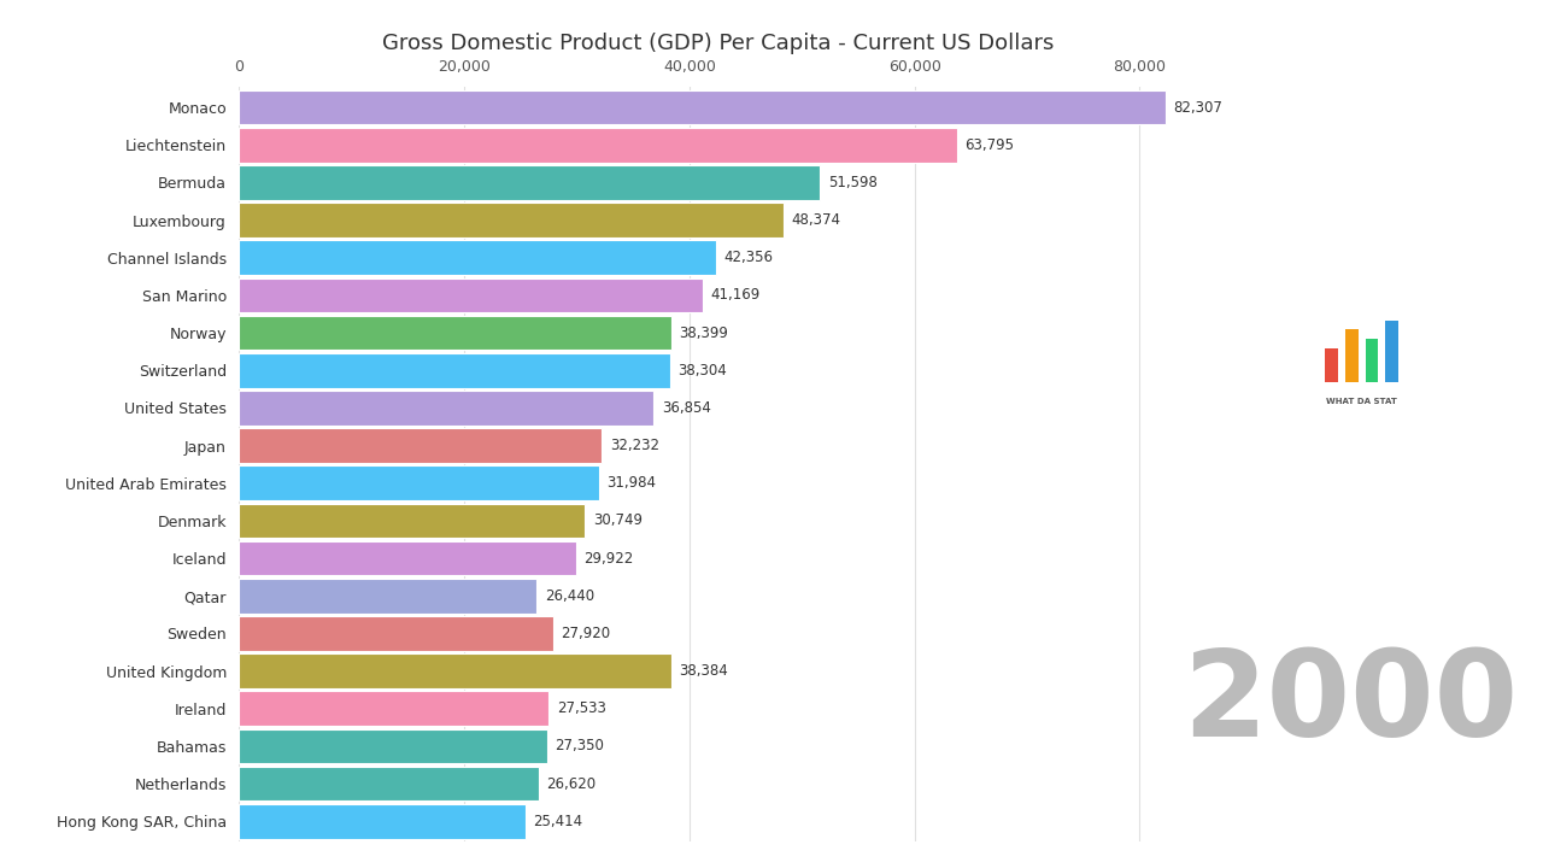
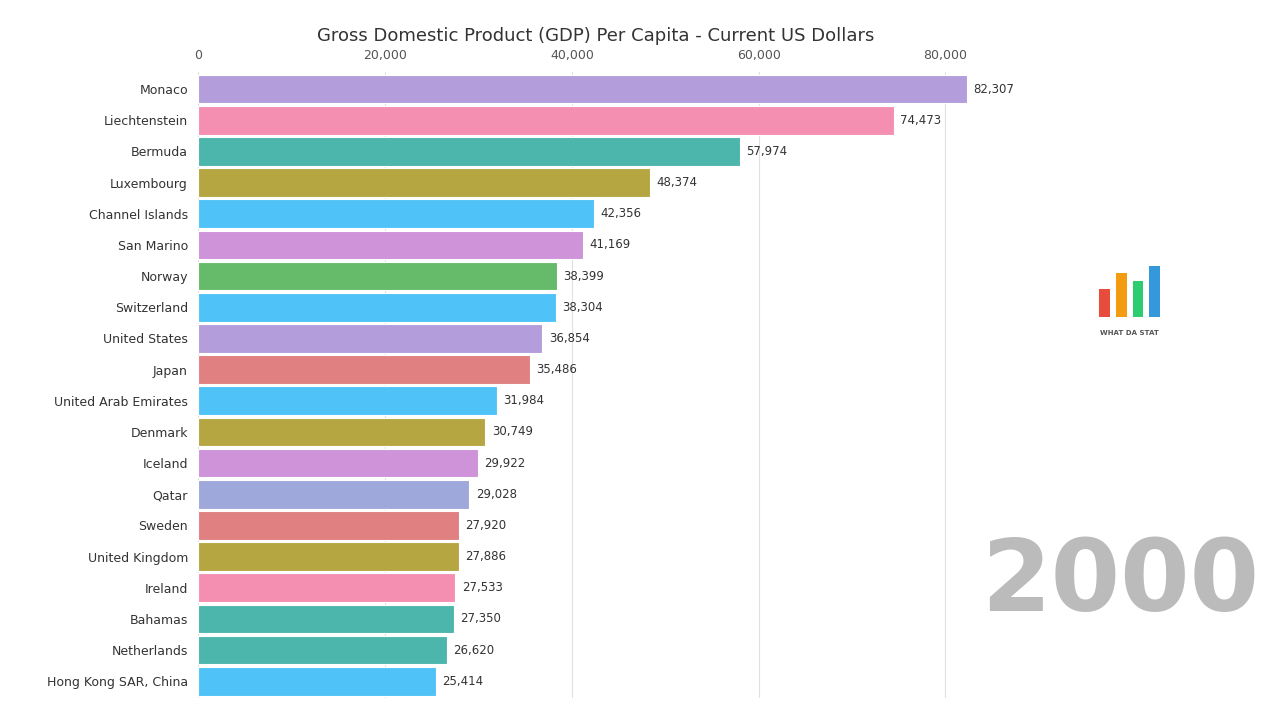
Gross Domestic Product (GDP) Per Capita - Current US Dollars/Liechtenstein: 63,795 -> 74,473
Gross Domestic Product (GDP) Per Capita - Current US Dollars/Bermuda: 51,598 -> 57,974
Gross Domestic Product (GDP) Per Capita - Current US Dollars/Japan: 32,232 -> 35,486
Gross Domestic Product (GDP) Per Capita - Current US Dollars/Qatar: 26,440 -> 29,028
Gross Domestic Product (GDP) Per Capita - Current US Dollars/United Kingdom: 38,384 -> 27,886
